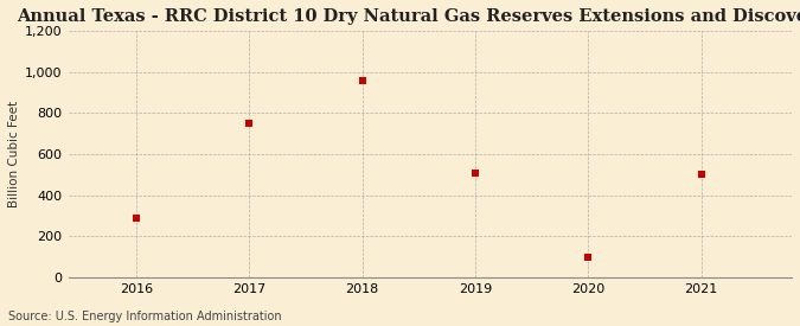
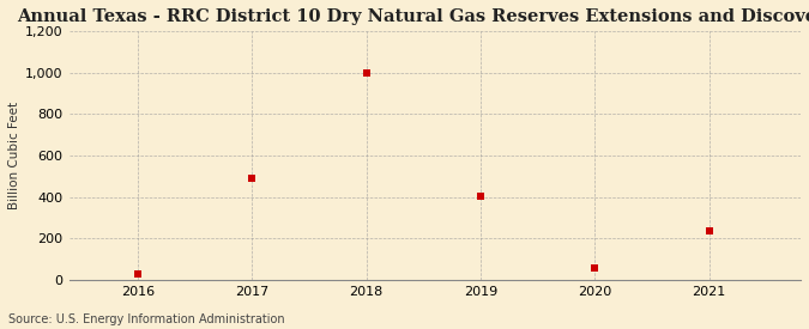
2016: 290 -> 30
2017: 750 -> 490
2018: 960 -> 1,000
2019: 510 -> 400
2020: 100 -> 60
2021: 500 -> 240
